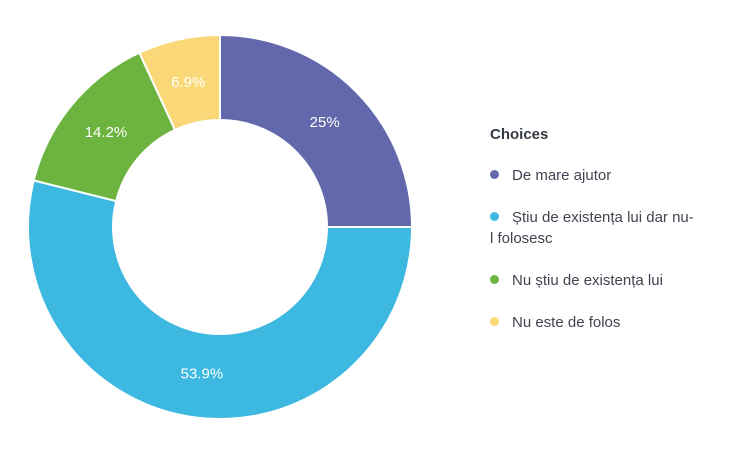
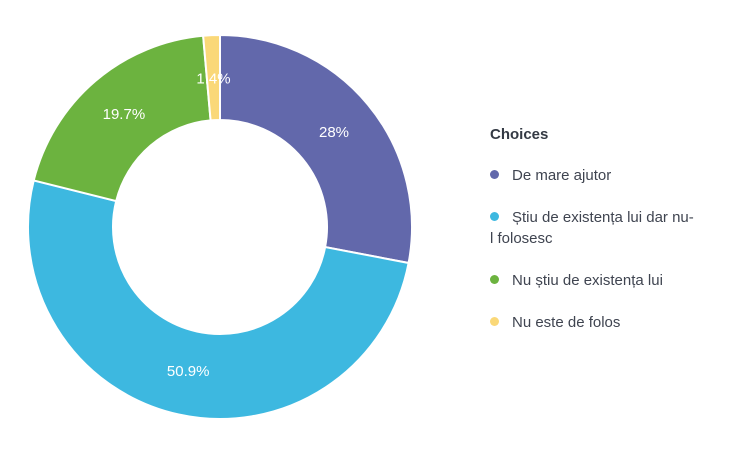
De mare ajutor: 25% -> 28%
Știu de existența lui dar nu-l folosesc: 53.9% -> 50.9%
Nu știu de existența lui: 14.2% -> 19.7%
Nu este de folos: 6.9% -> 1.4%
